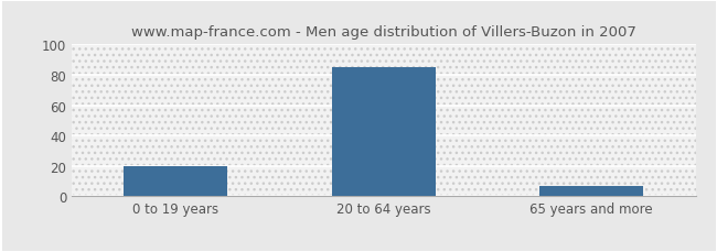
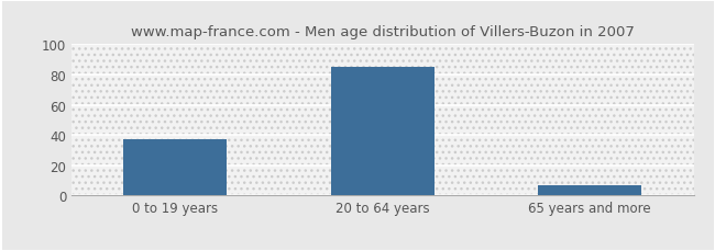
0 to 19 years: 20 -> 37
